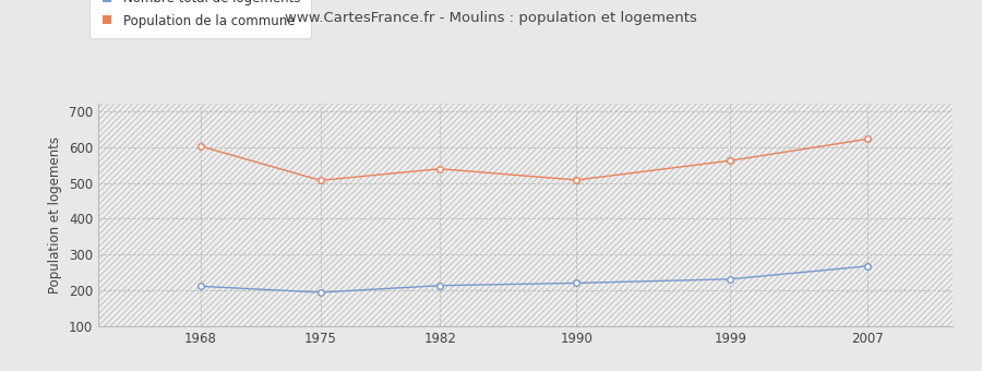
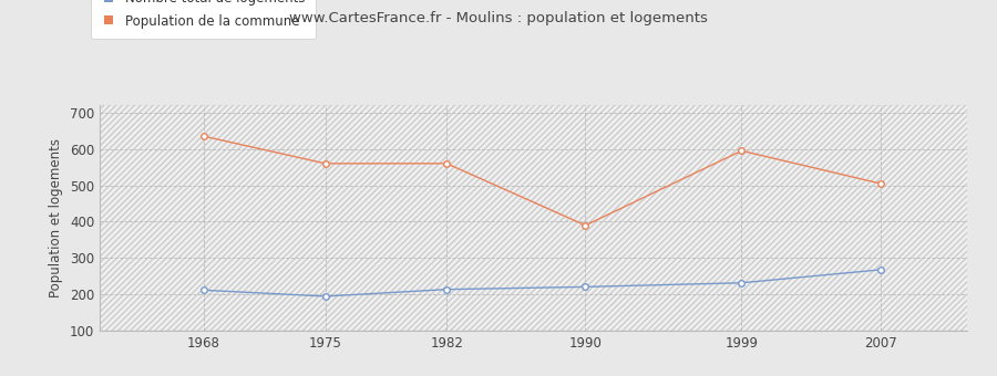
Population de la commune/1968: 602 -> 635
Population de la commune/1975: 507 -> 560
Population de la commune/1982: 539 -> 560
Population de la commune/1990: 508 -> 390
Population de la commune/1999: 562 -> 595
Population de la commune/2007: 622 -> 505
